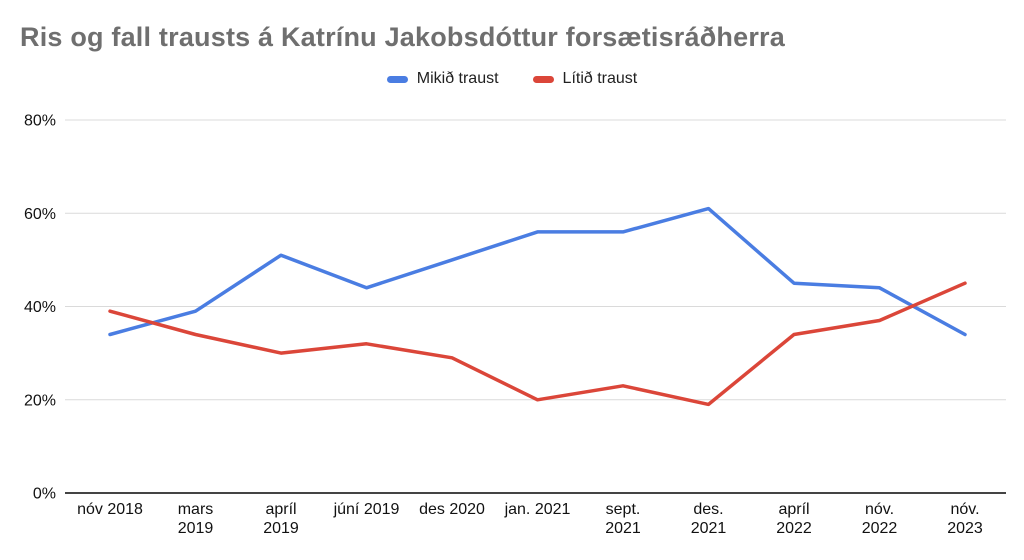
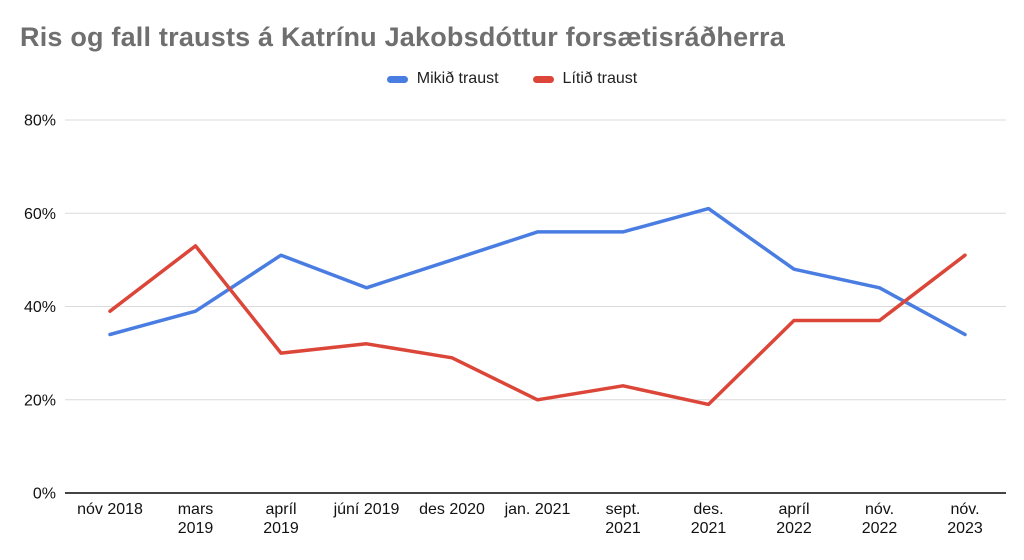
Lítið traust/mars 2019: 34% -> 53%
Mikið traust/apríl 2022: 45% -> 48%
Lítið traust/apríl 2022: 34% -> 37%
Lítið traust/nóv. 2023: 45% -> 51%
